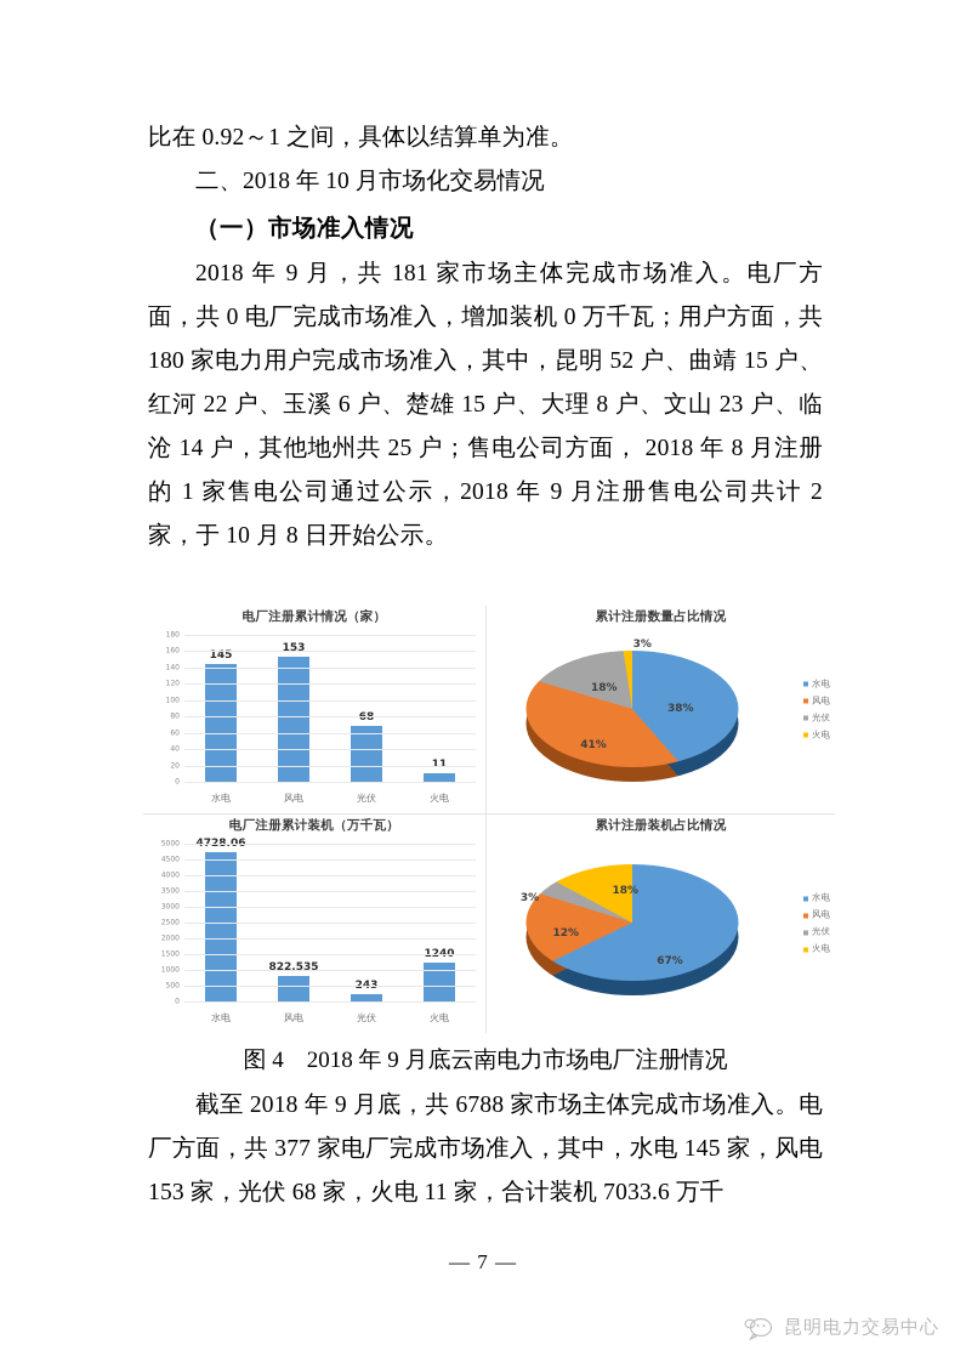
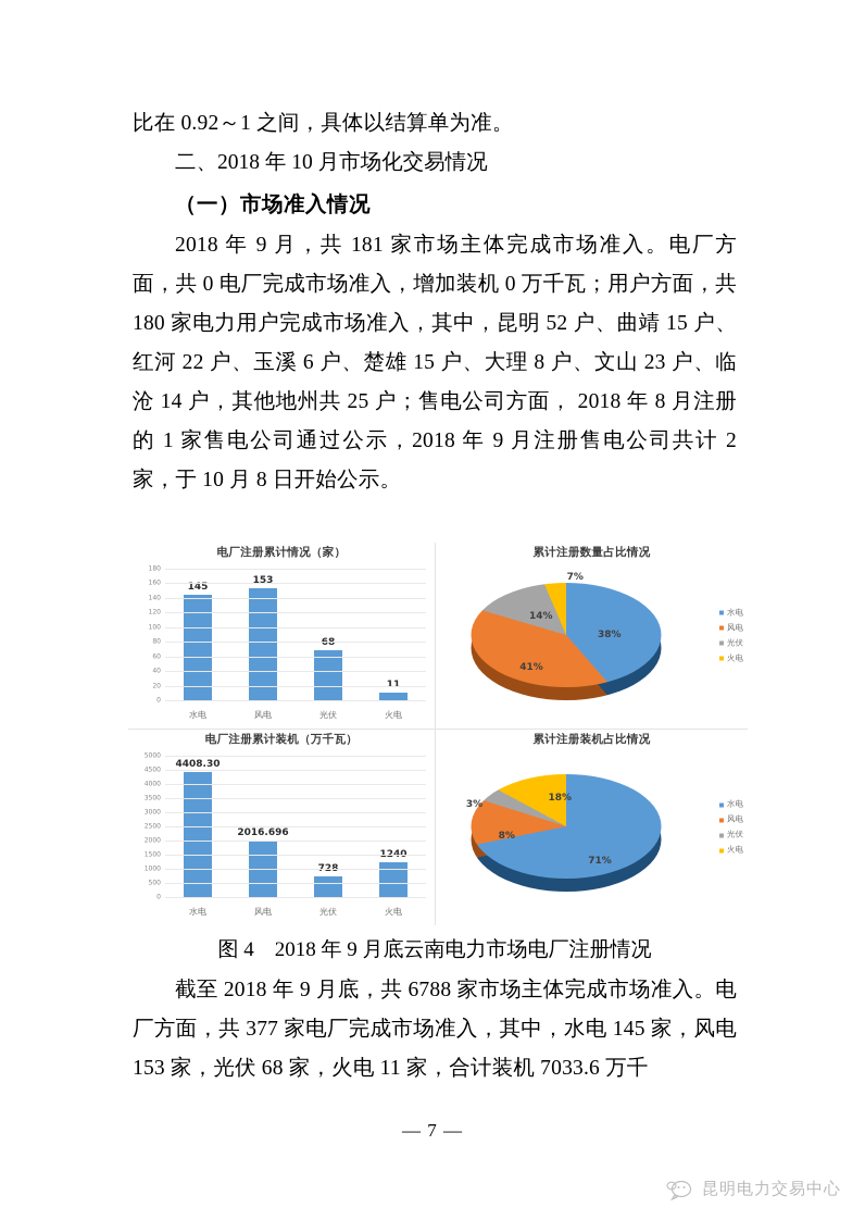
累计注册数量占比情况/光伏: 18% -> 14%
累计注册数量占比情况/火电: 3% -> 7%
电厂注册累计装机（万千瓦）/水电: 4728.06 -> 4408.30
电厂注册累计装机（万千瓦）/风电: 822.535 -> 2016.696
电厂注册累计装机（万千瓦）/光伏: 243 -> 728
累计注册装机占比情况/水电: 67% -> 71%
累计注册装机占比情况/风电: 12% -> 8%
